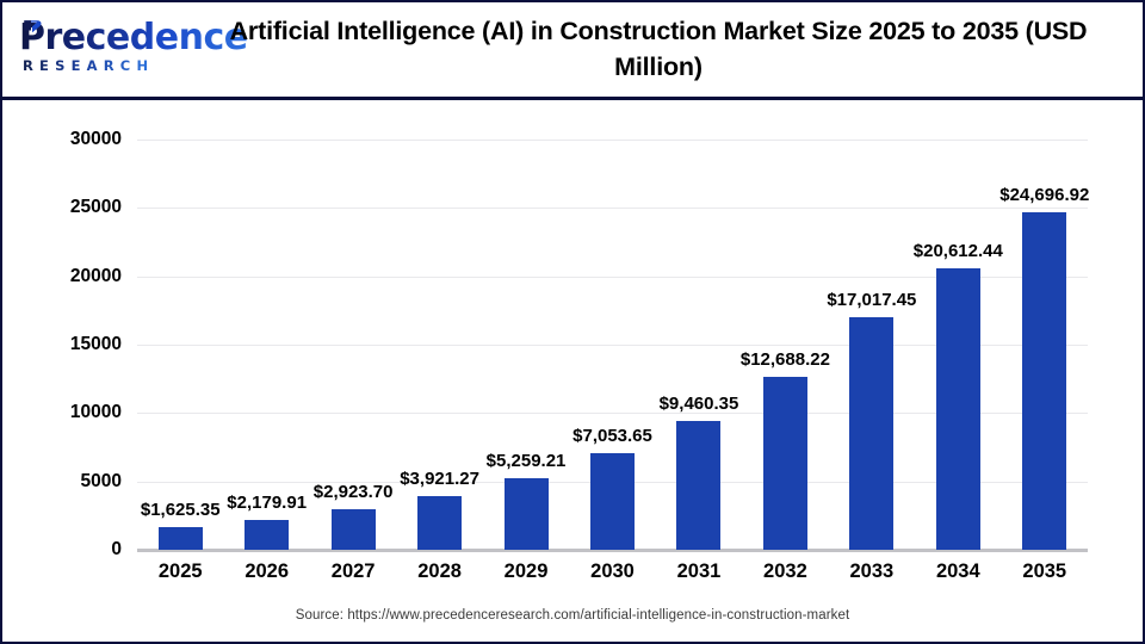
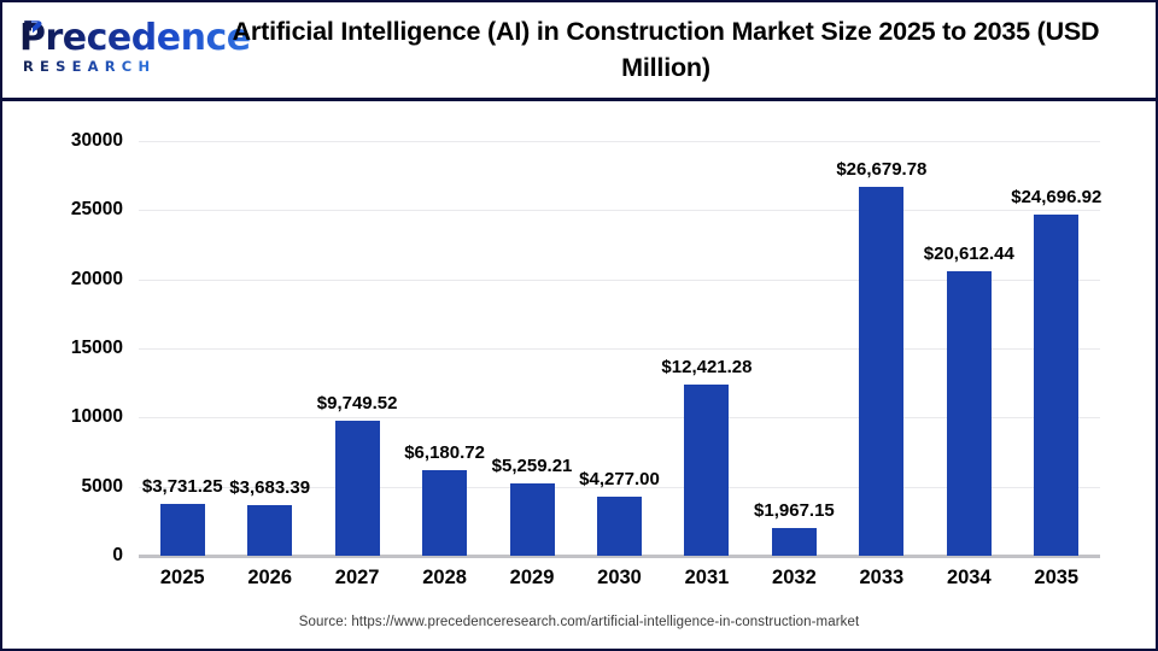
2025: $1,625.35 -> $3,731.25
2026: $2,179.91 -> $3,683.39
2027: $2,923.70 -> $9,749.52
2028: $3,921.27 -> $6,180.72
2030: $7,053.65 -> $4,277.00
2031: $9,460.35 -> $12,421.28
2032: $12,688.22 -> $1,967.15
2033: $17,017.45 -> $26,679.78
